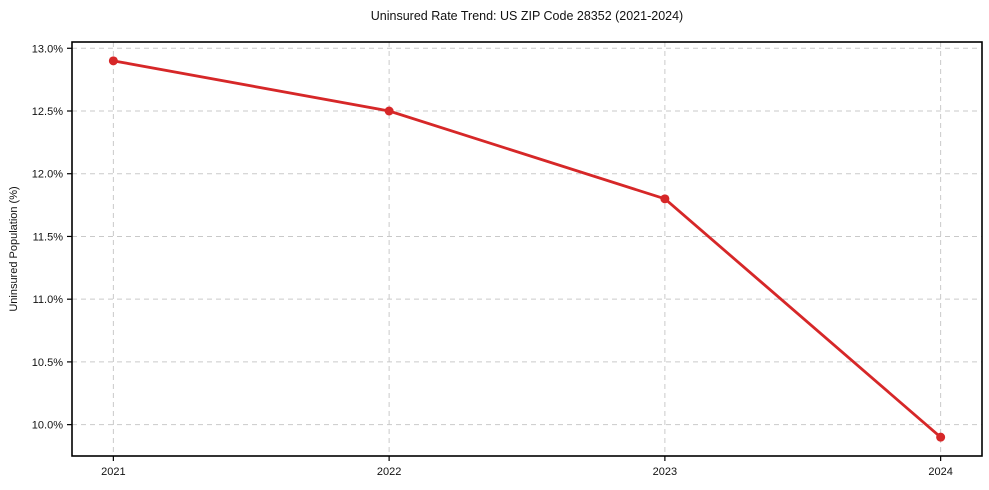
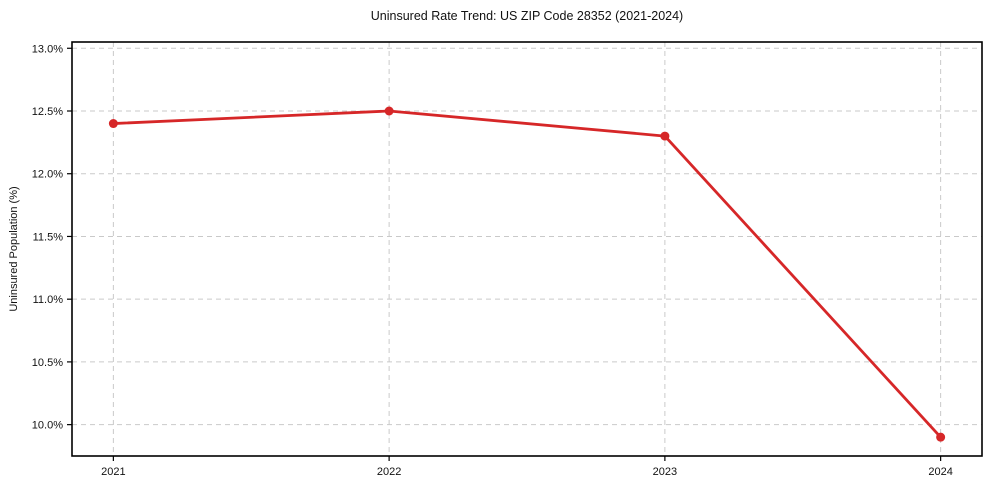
2021: 12.9% -> 12.4%
2023: 11.8% -> 12.3%
